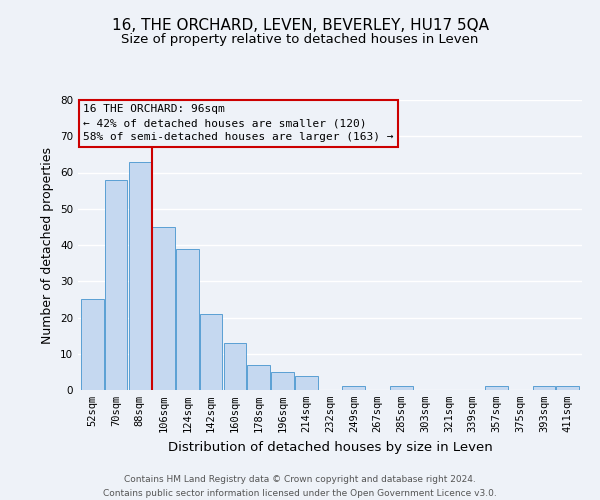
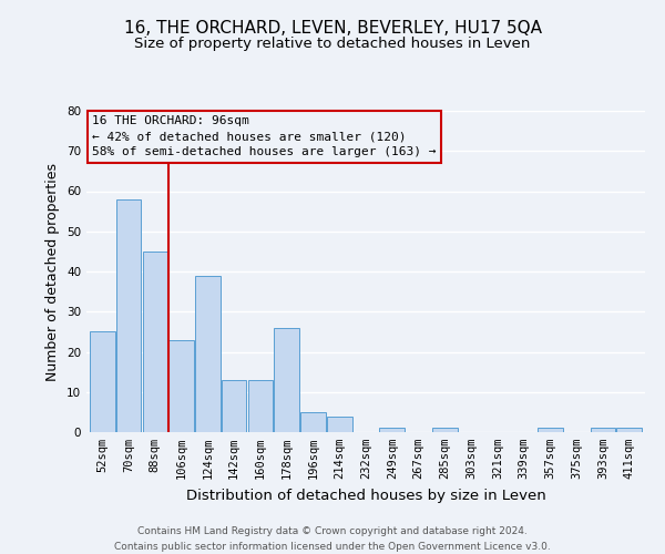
88sqm: 63 -> 45
106sqm: 45 -> 23
142sqm: 21 -> 13
178sqm: 7 -> 26
